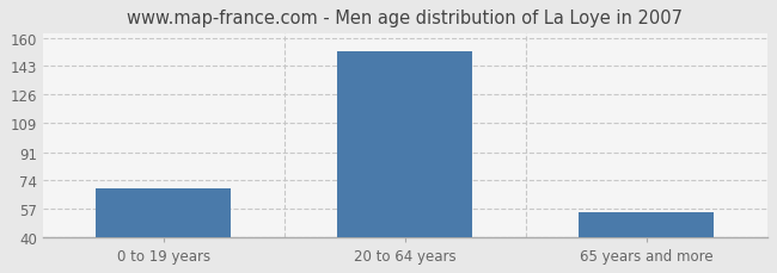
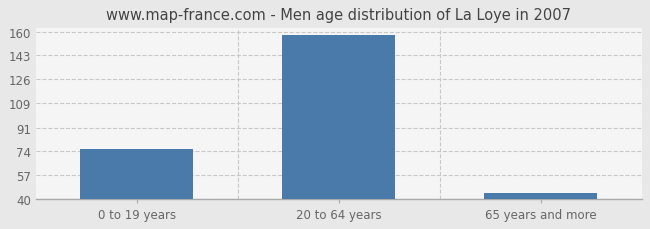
0 to 19 years: 69 -> 76
20 to 64 years: 152 -> 158
65 years and more: 55 -> 44
